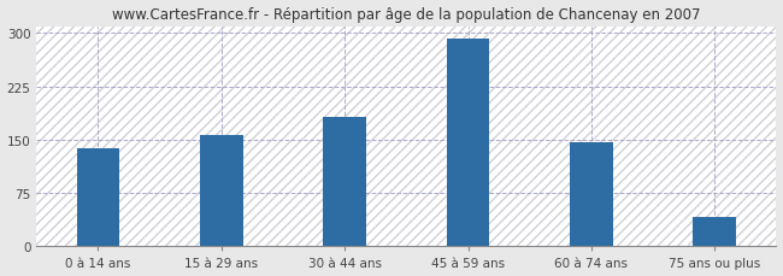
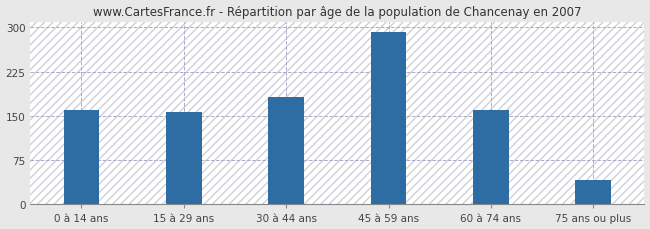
0 à 14 ans: 138 -> 160
60 à 74 ans: 146 -> 160
